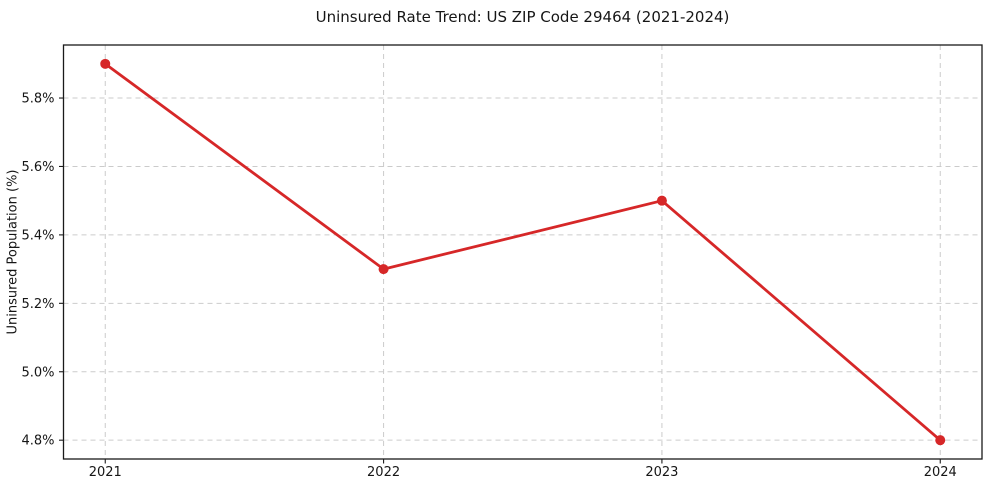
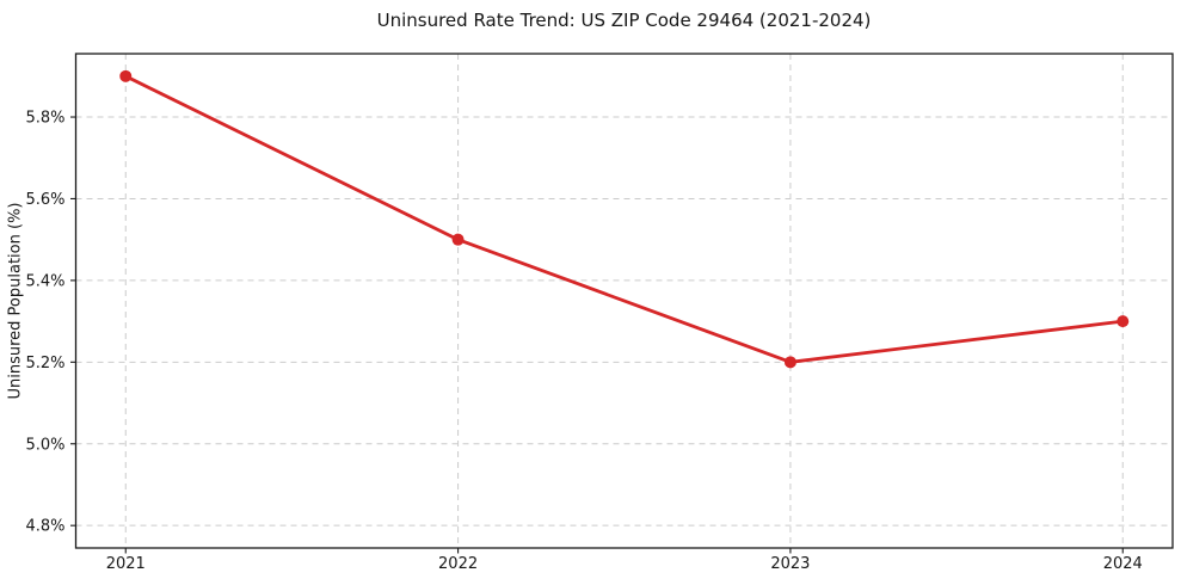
2022: 5.3% -> 5.5%
2023: 5.5% -> 5.2%
2024: 4.8% -> 5.3%
